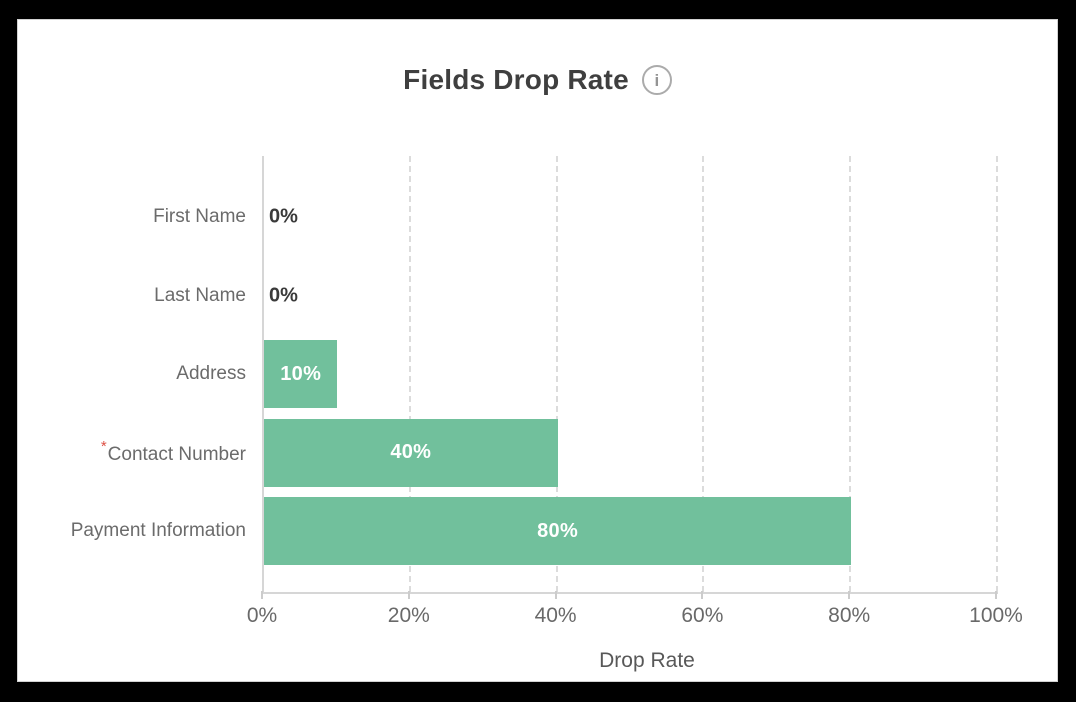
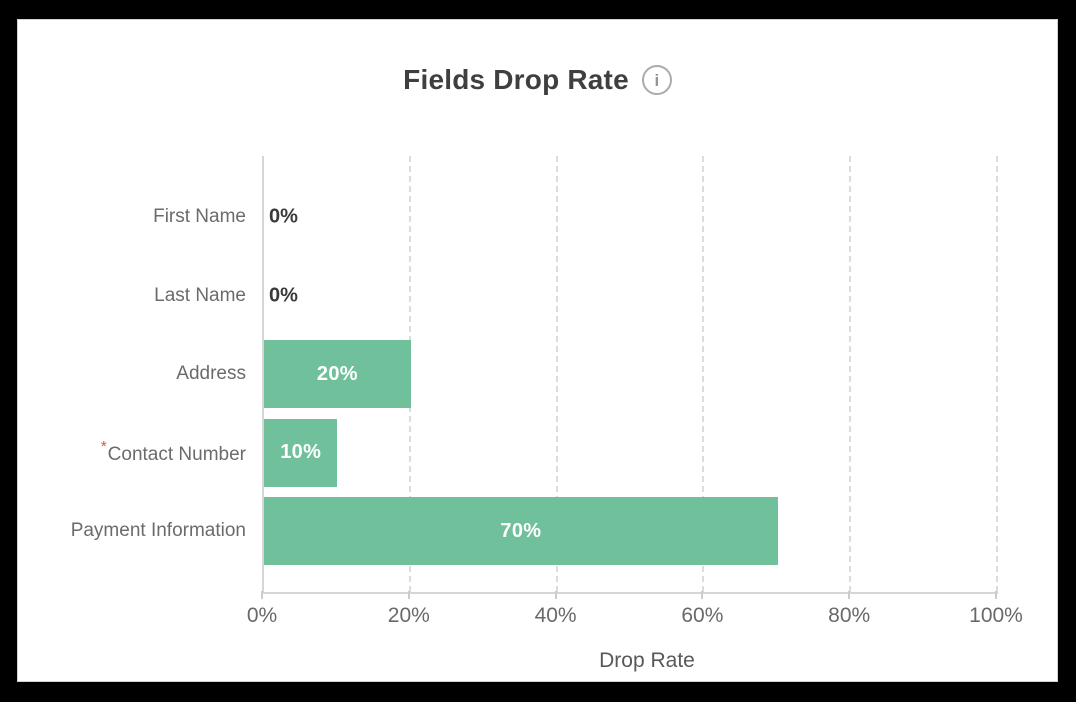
Address: 10% -> 20%
Contact Number: 40% -> 10%
Payment Information: 80% -> 70%
